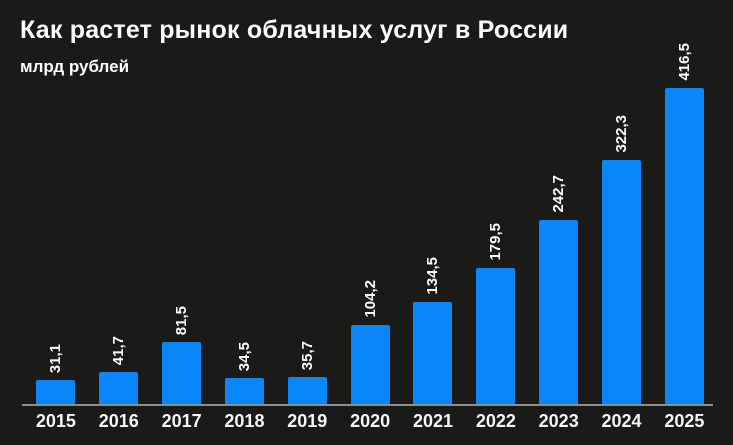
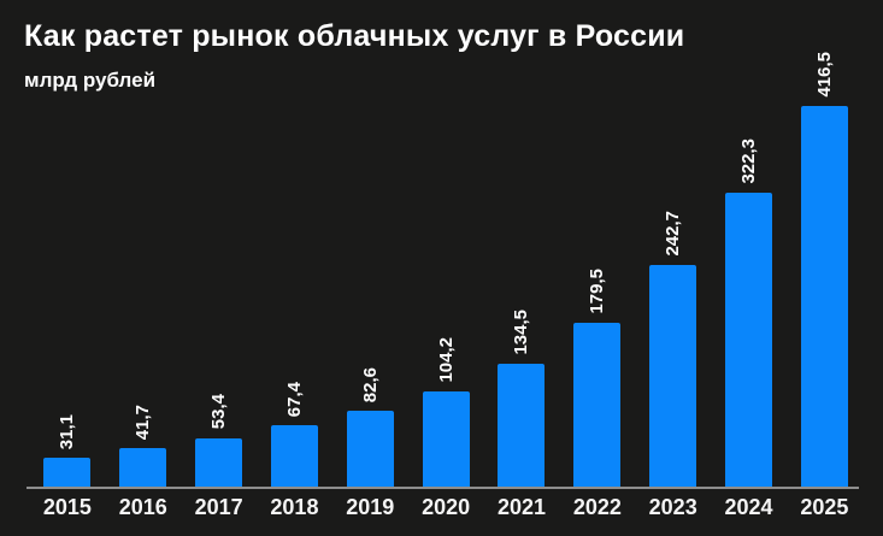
2017: 81,5 -> 53,4
2018: 34,5 -> 67,4
2019: 35,7 -> 82,6
